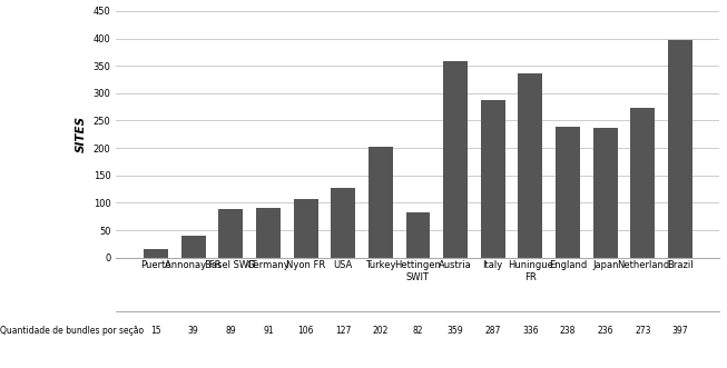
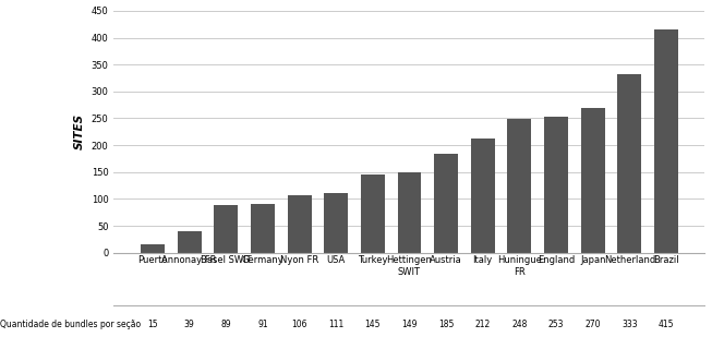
USA: 127 -> 111
Turkey: 202 -> 145
Hettingen SWIT: 82 -> 149
Austria: 359 -> 185
Italy: 287 -> 212
Huningue FR: 336 -> 248
England: 238 -> 253
Japan: 236 -> 270
Netherland: 273 -> 333
Brazil: 397 -> 415
